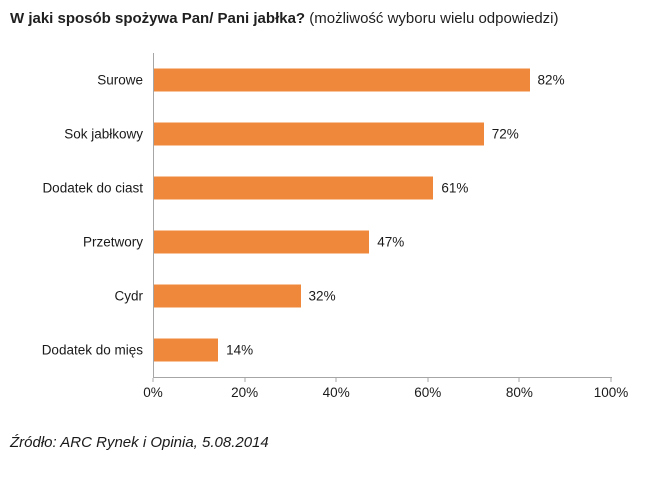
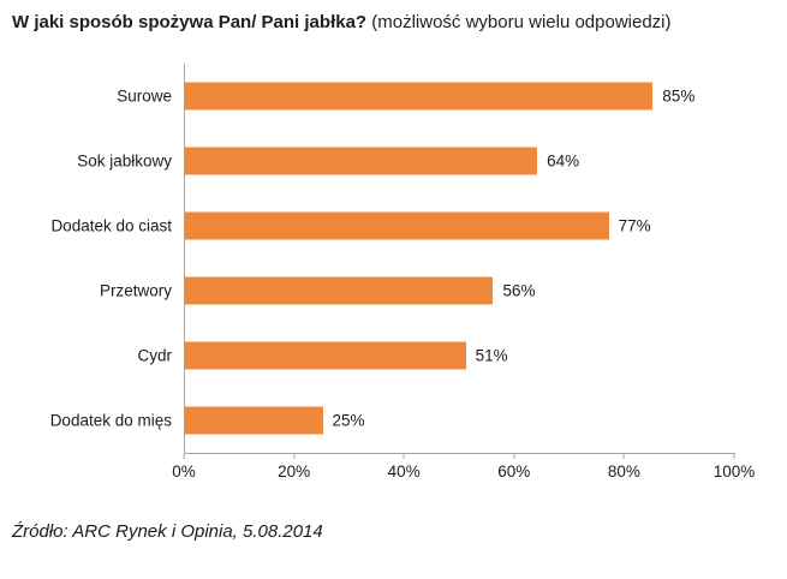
Surowe: 82% -> 85%
Sok jabłkowy: 72% -> 64%
Dodatek do ciast: 61% -> 77%
Przetwory: 47% -> 56%
Cydr: 32% -> 51%
Dodatek do mięs: 14% -> 25%
